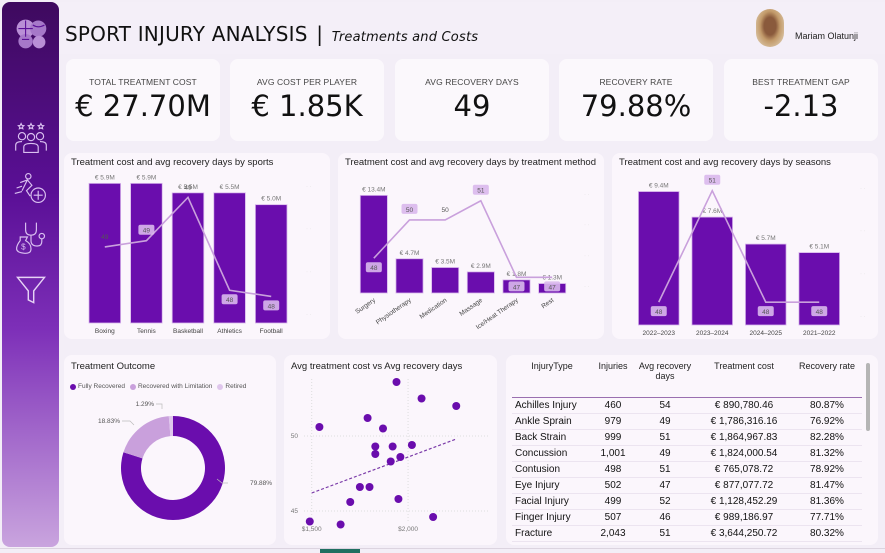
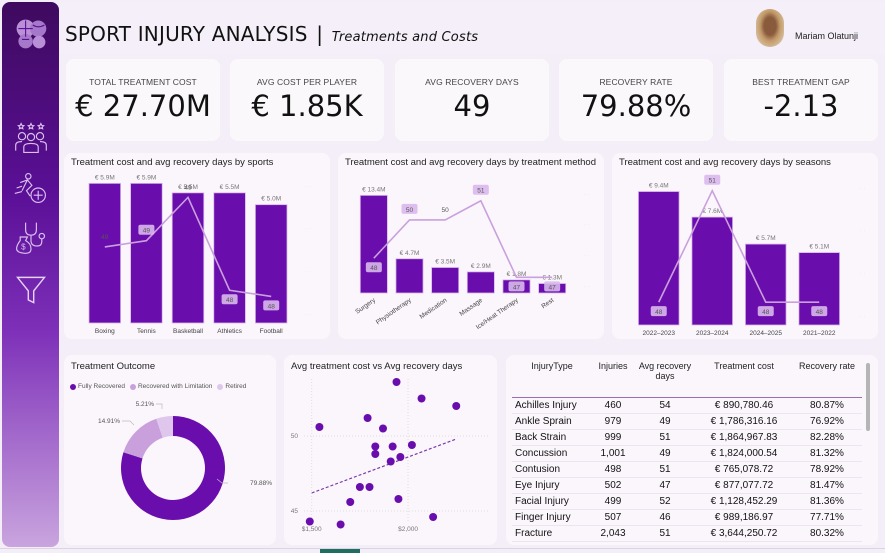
Treatment Outcome/Recovered with Limitation: 18.83% -> 14.91%
Treatment Outcome/Retired: 1.29% -> 5.21%
